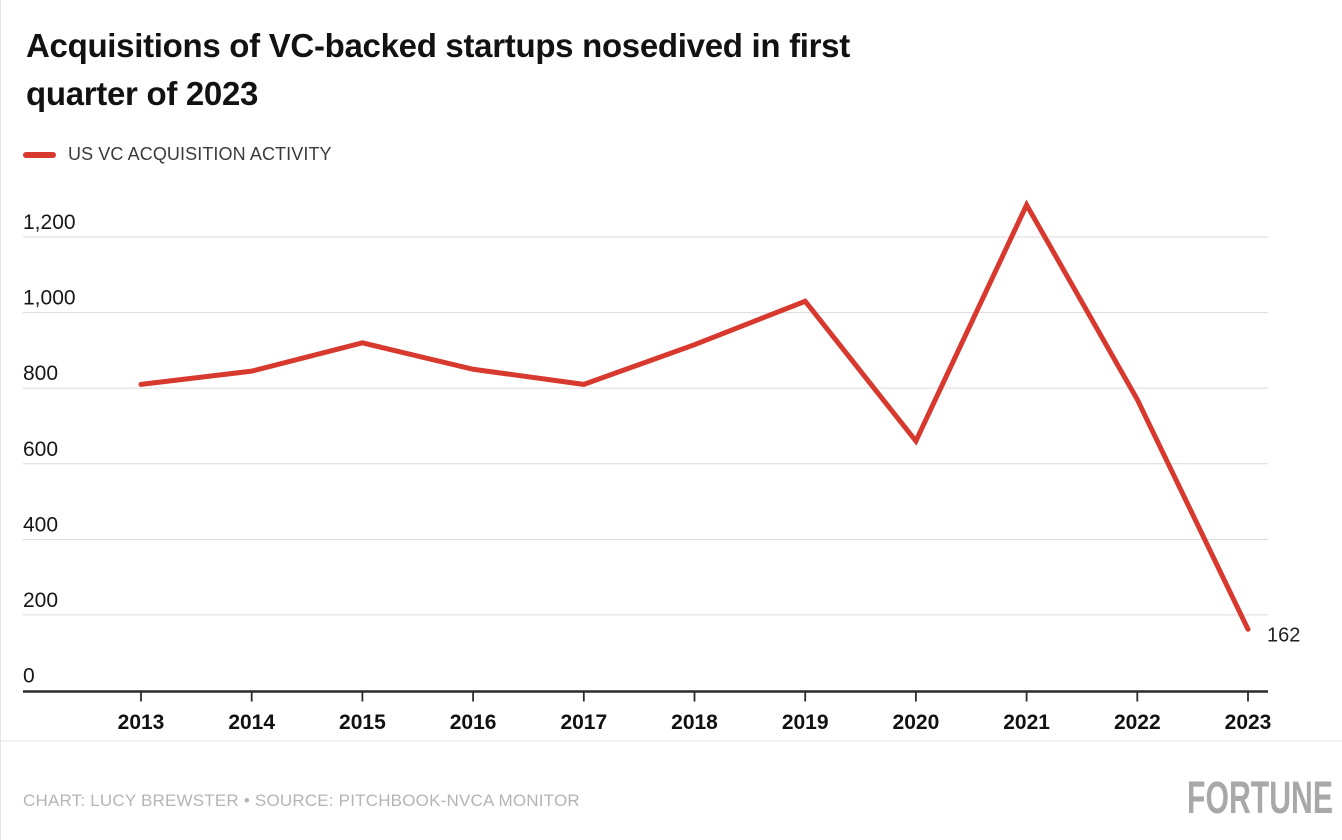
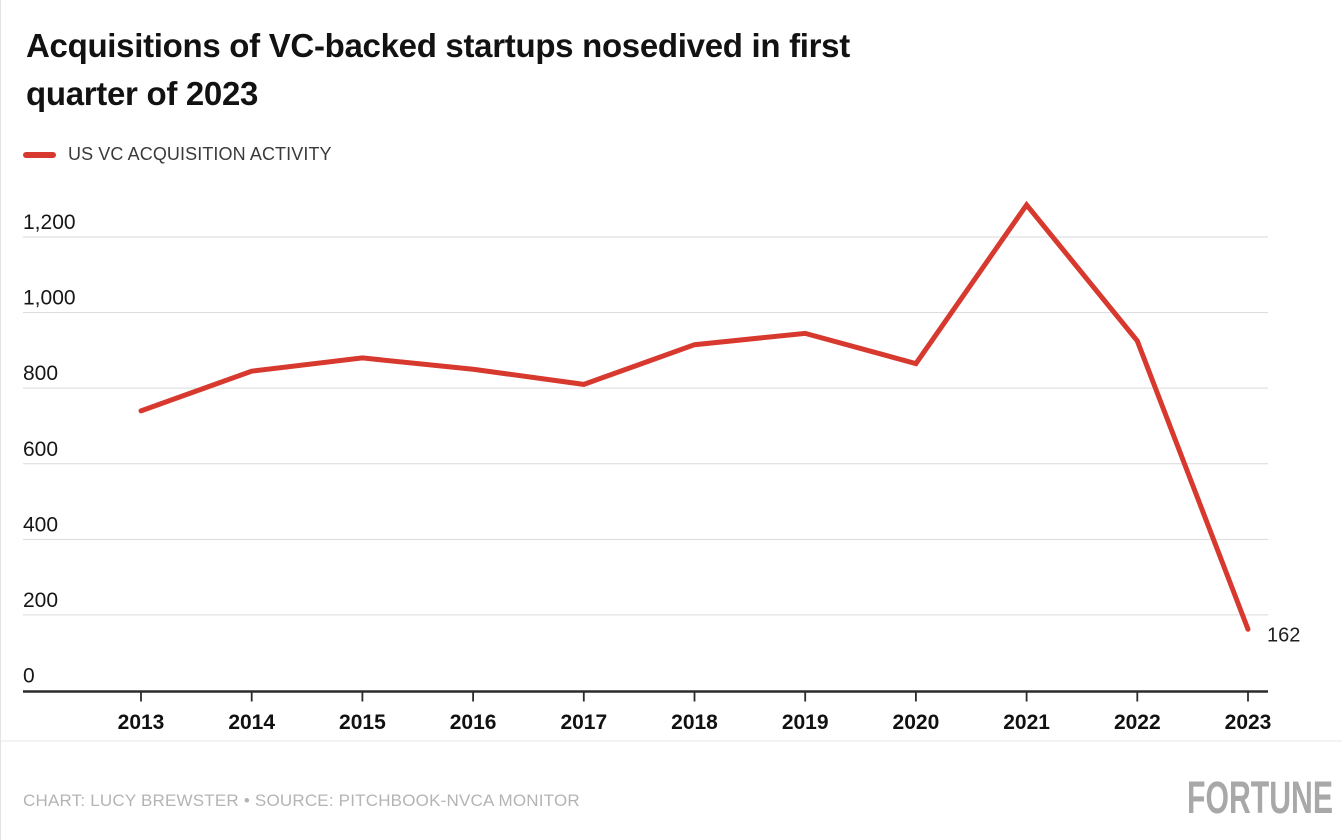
2013: 810 -> 740
2015: 920 -> 880
2019: 1030 -> 940
2020: 660 -> 860
2022: 770 -> 920
